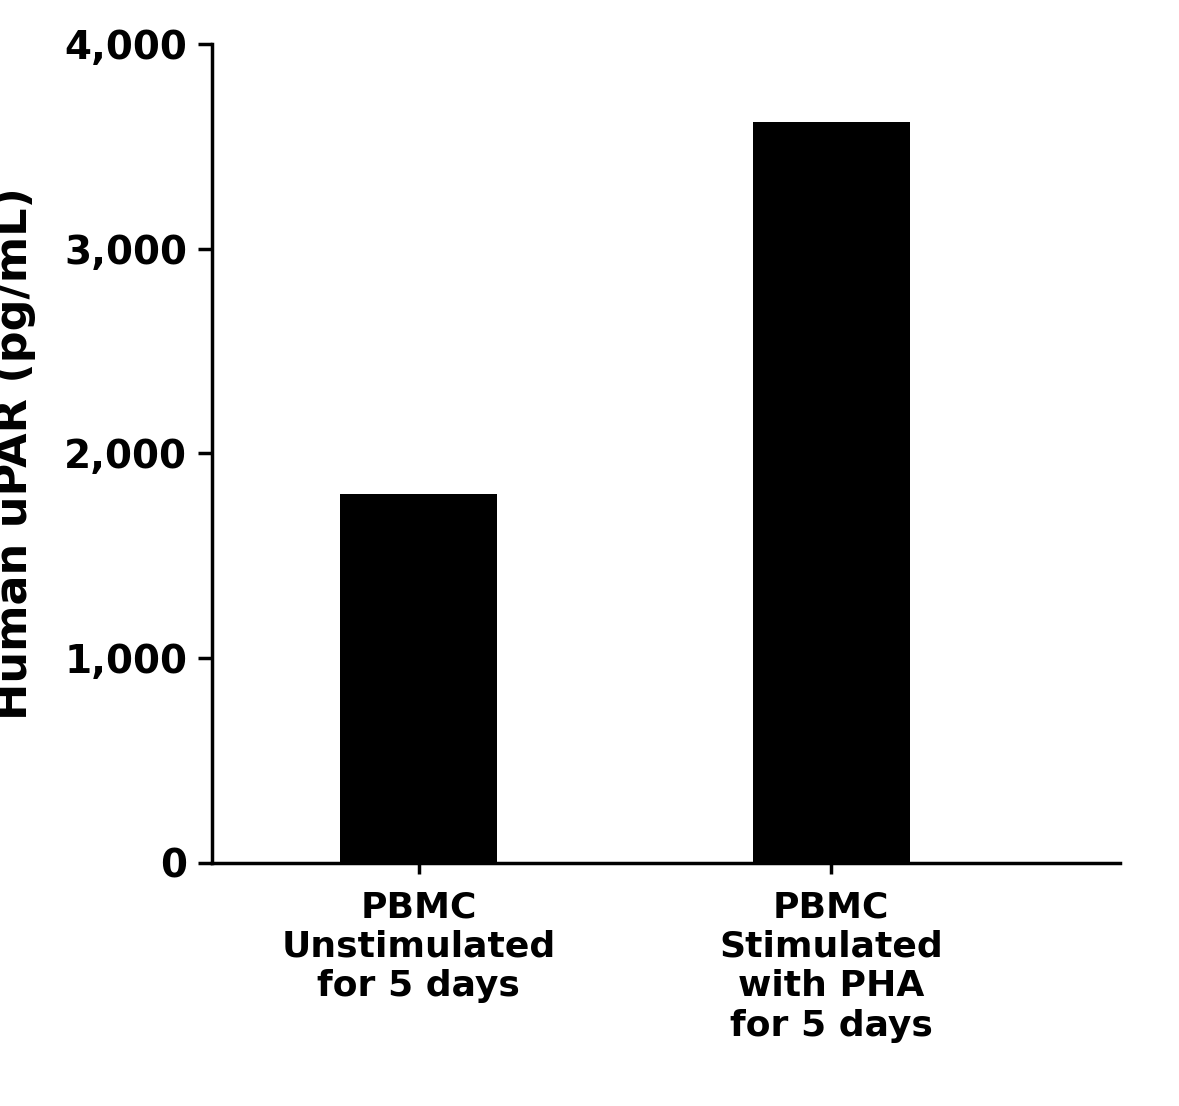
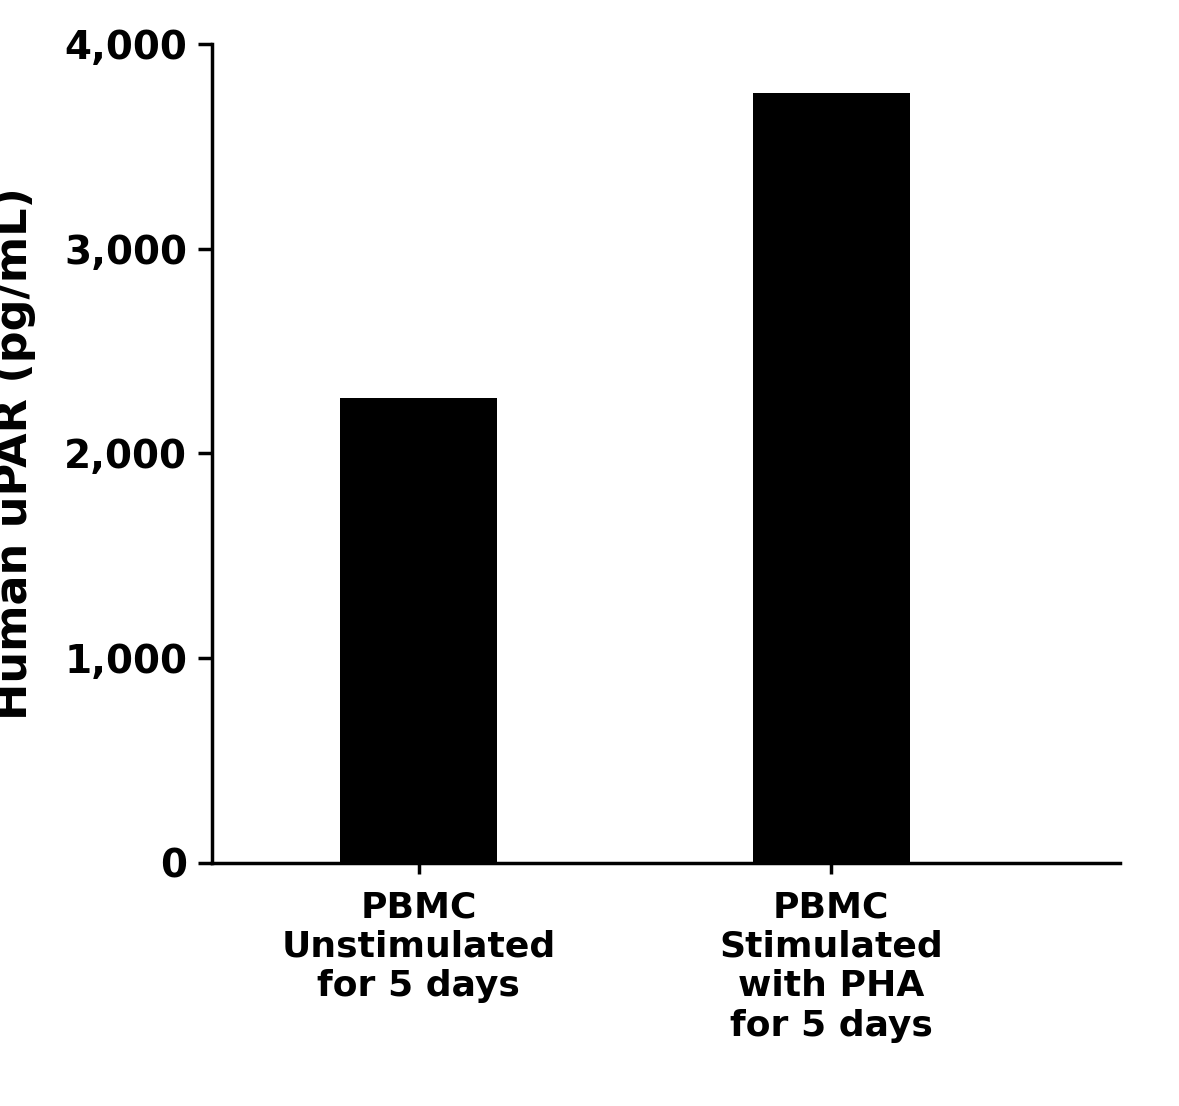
PBMC Unstimulated for 5 days: 1,800 -> 2,270
PBMC Stimulated with PHA for 5 days: 3,620 -> 3,760
